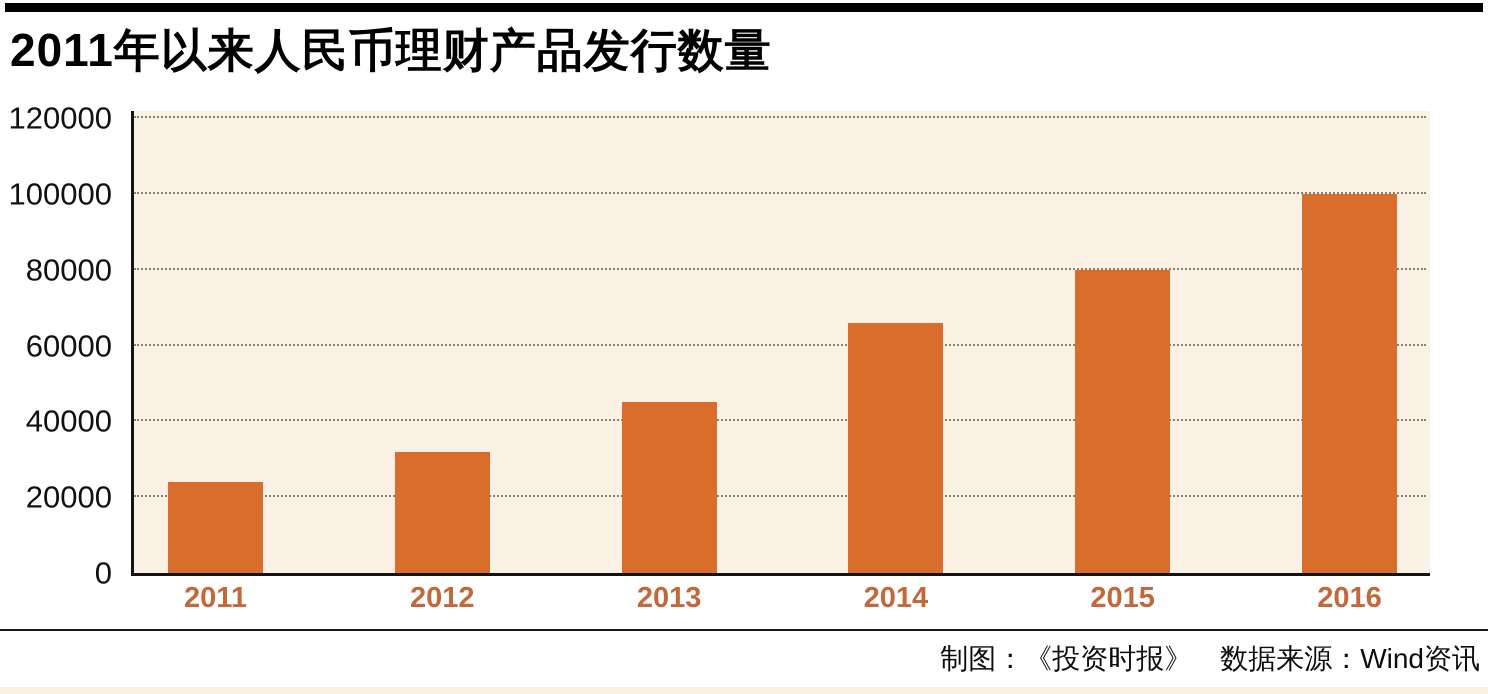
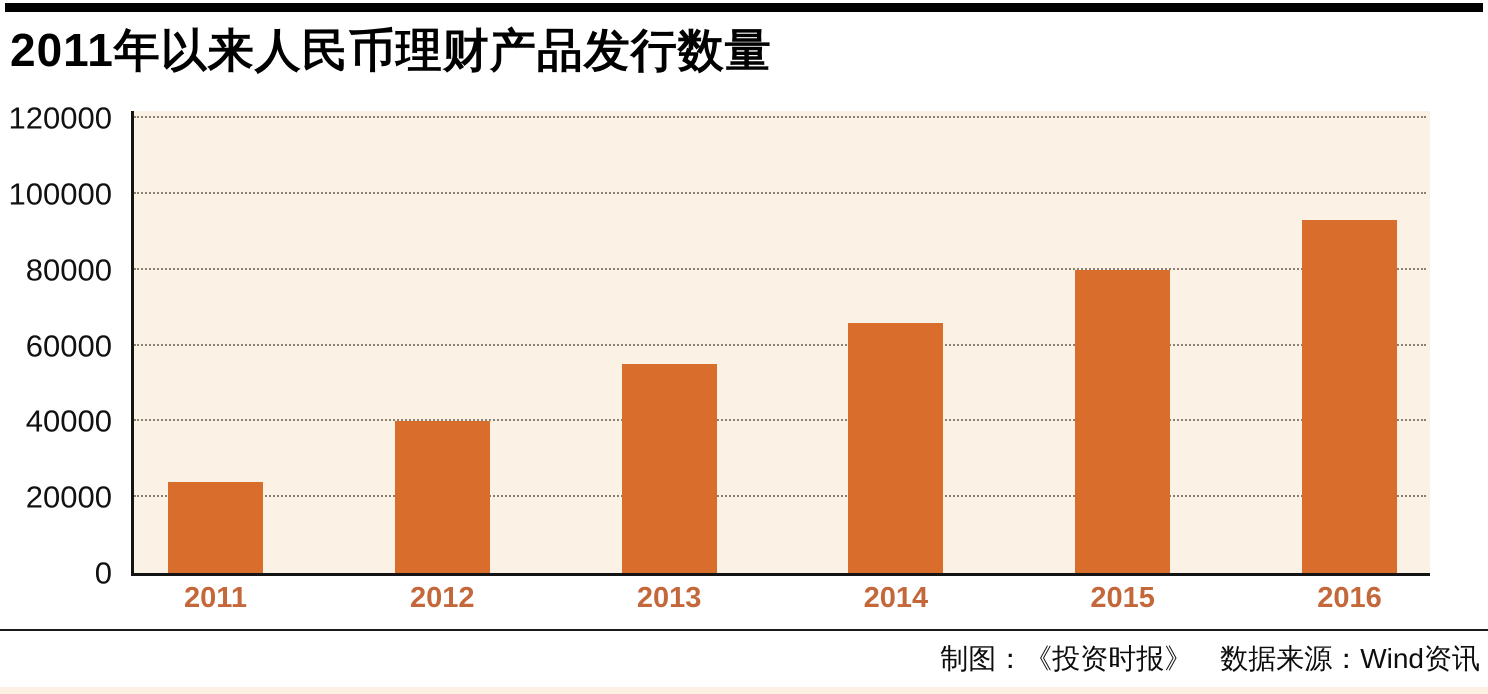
2012: 32000 -> 40000
2013: 45000 -> 55000
2016: 100000 -> 93000
